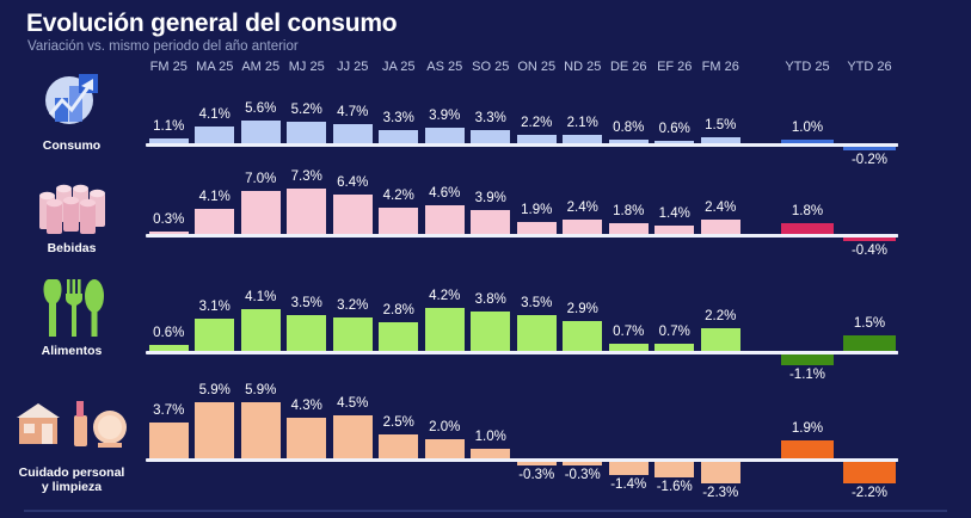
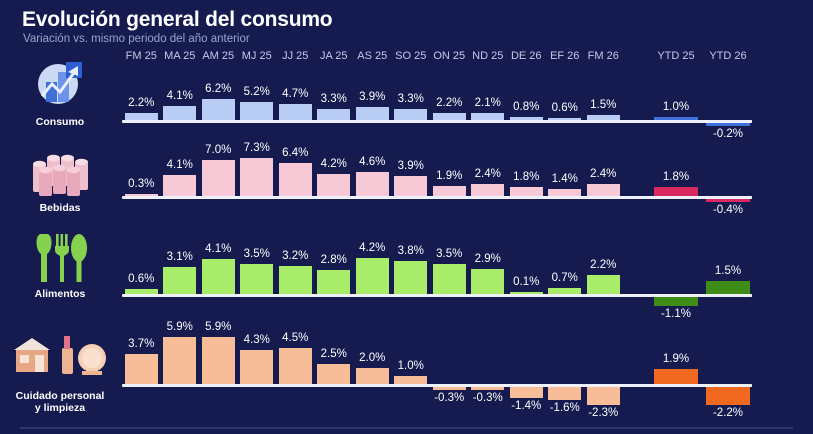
Consumo/FM 25: 1.1% -> 2.2%
Consumo/AM 25: 5.6% -> 6.2%
Alimentos/DE 26: 0.7% -> 0.1%
